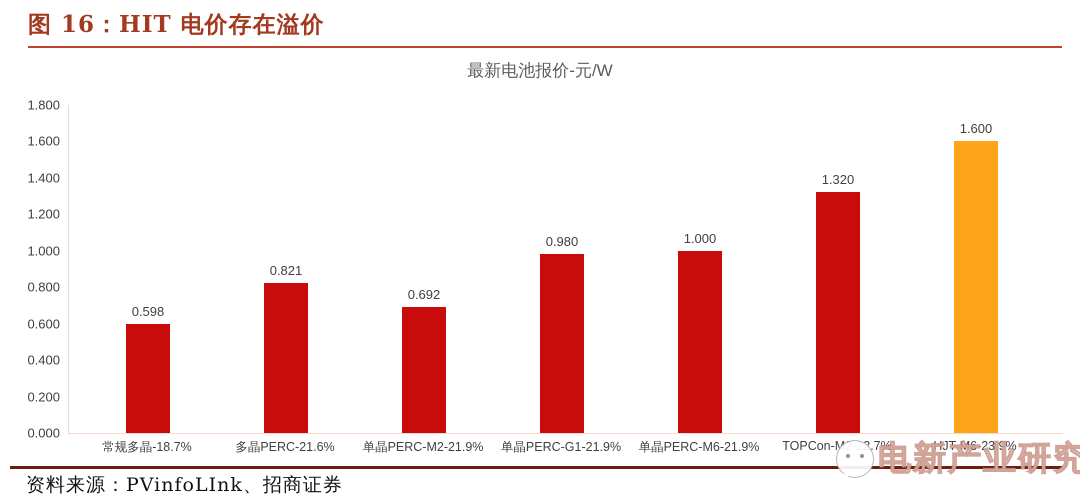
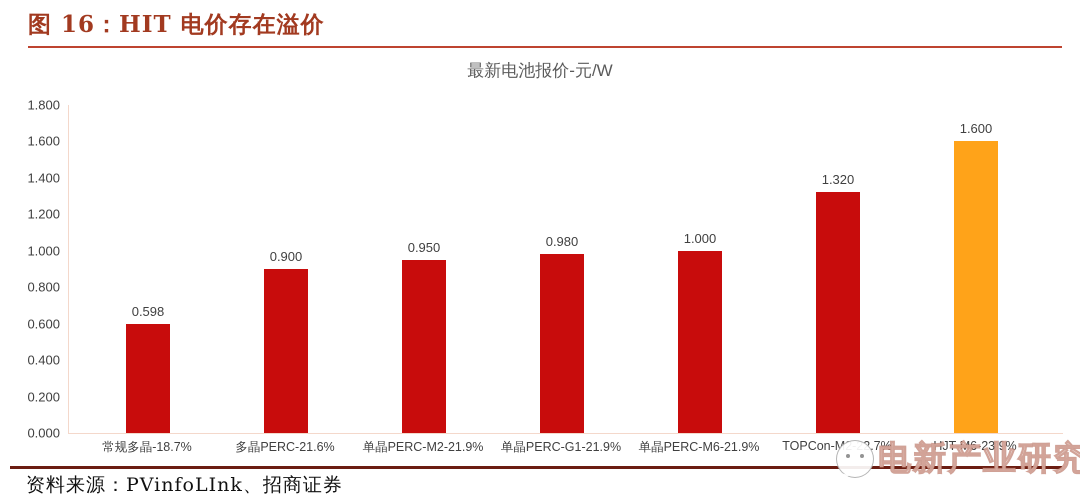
多晶PERC-21.6%: 0.821 -> 0.900
单晶PERC-M2-21.9%: 0.692 -> 0.950
